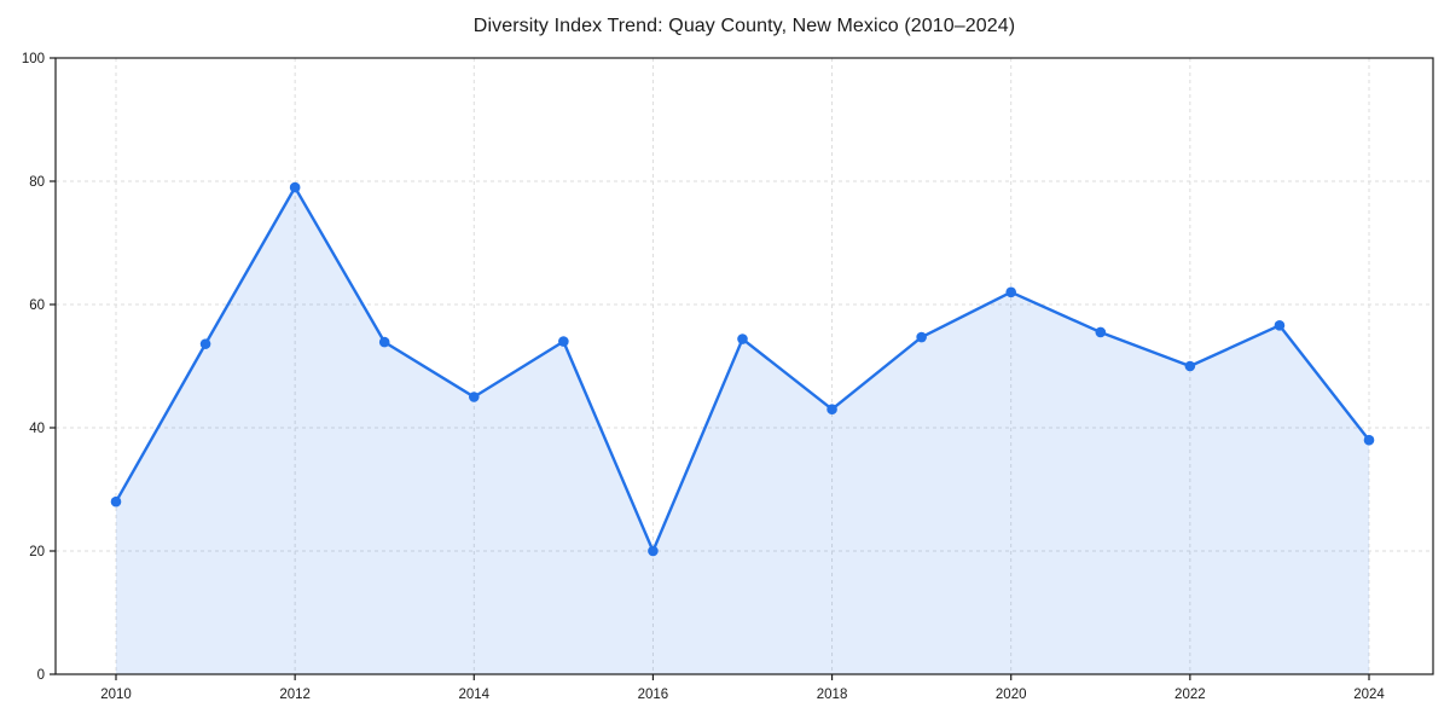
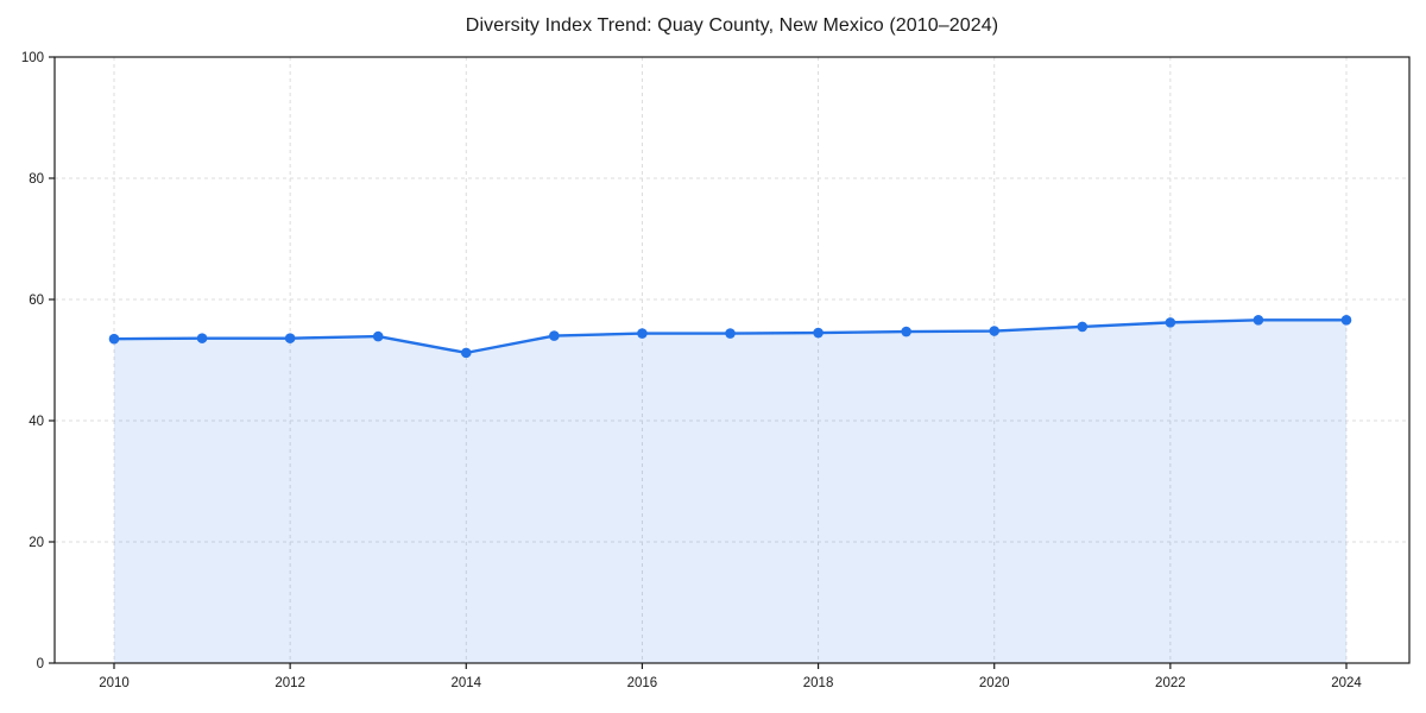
2010: 28 -> 54
2012: 79 -> 54
2014: 45 -> 51
2016: 20 -> 54
2018: 43 -> 54
2020: 62 -> 55
2022: 50 -> 56
2024: 38 -> 57
